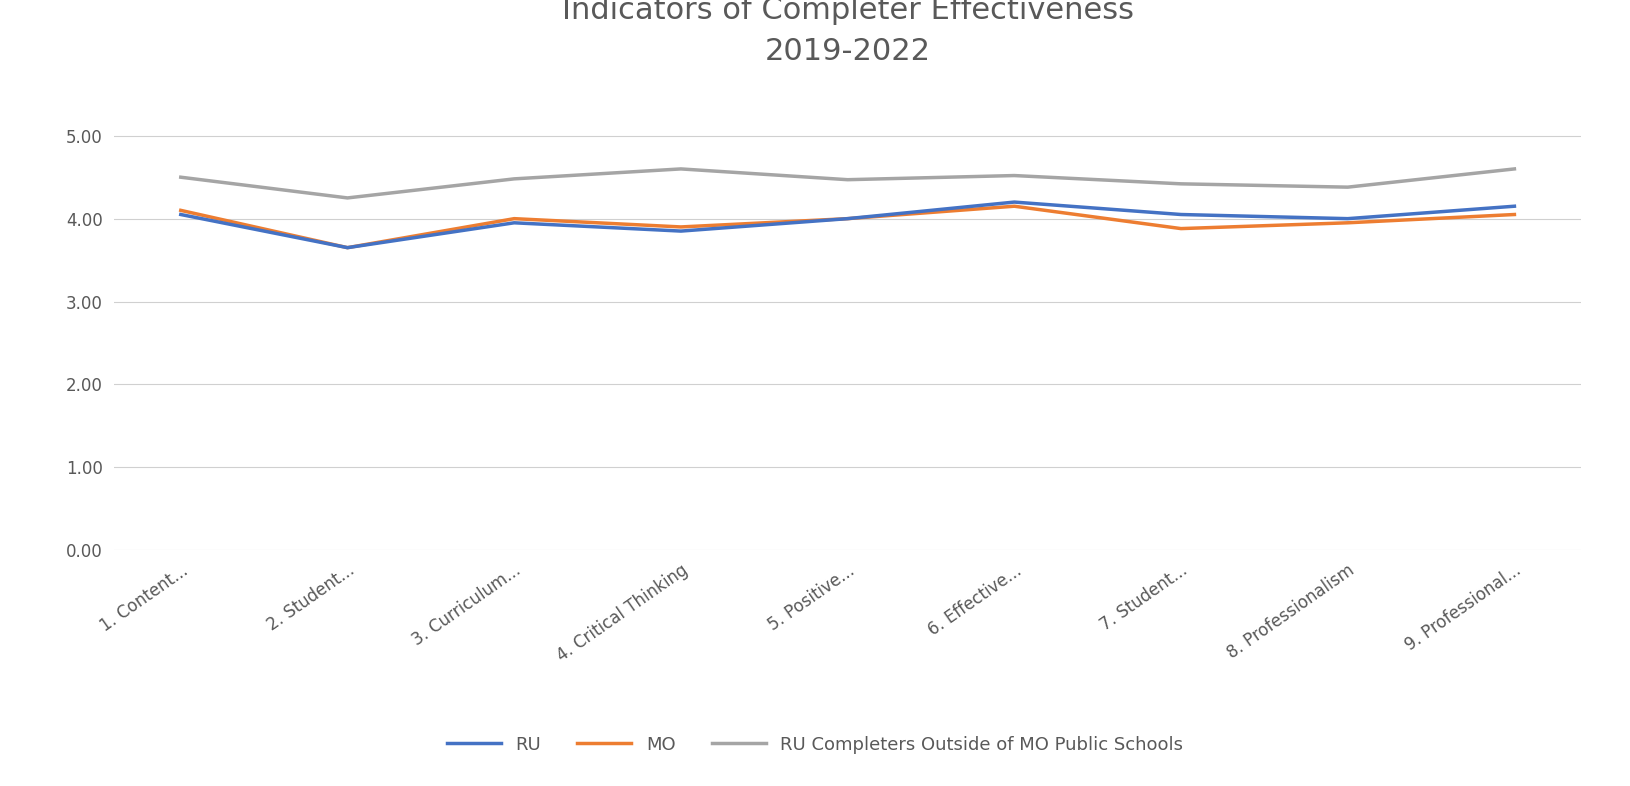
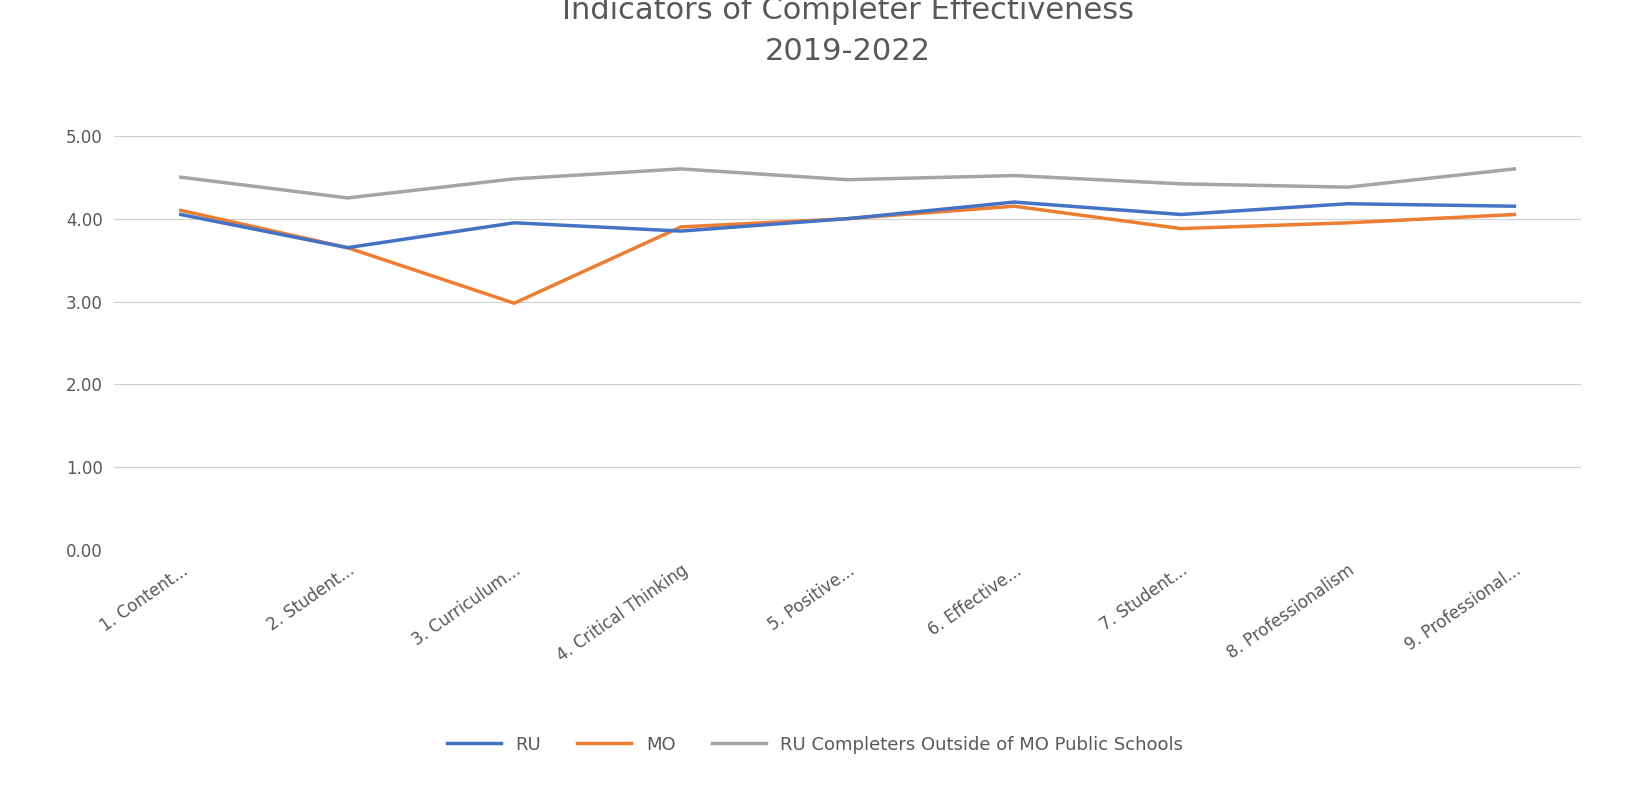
MO/3. Curriculum...: 4.00 -> 2.98
RU/8. Professionalism: 4.00 -> 4.18
